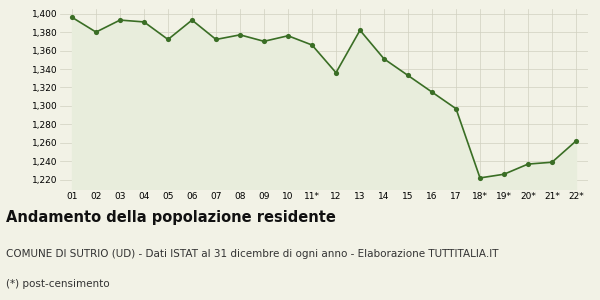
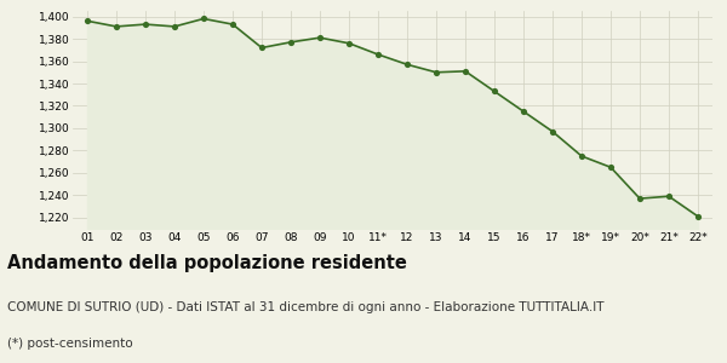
02: 1,380 -> 1,391
05: 1,372 -> 1,398
09: 1,370 -> 1,381
12: 1,336 -> 1,357
13: 1,382 -> 1,350
18*: 1,222 -> 1,275
19*: 1,226 -> 1,265
22*: 1,262 -> 1,221
